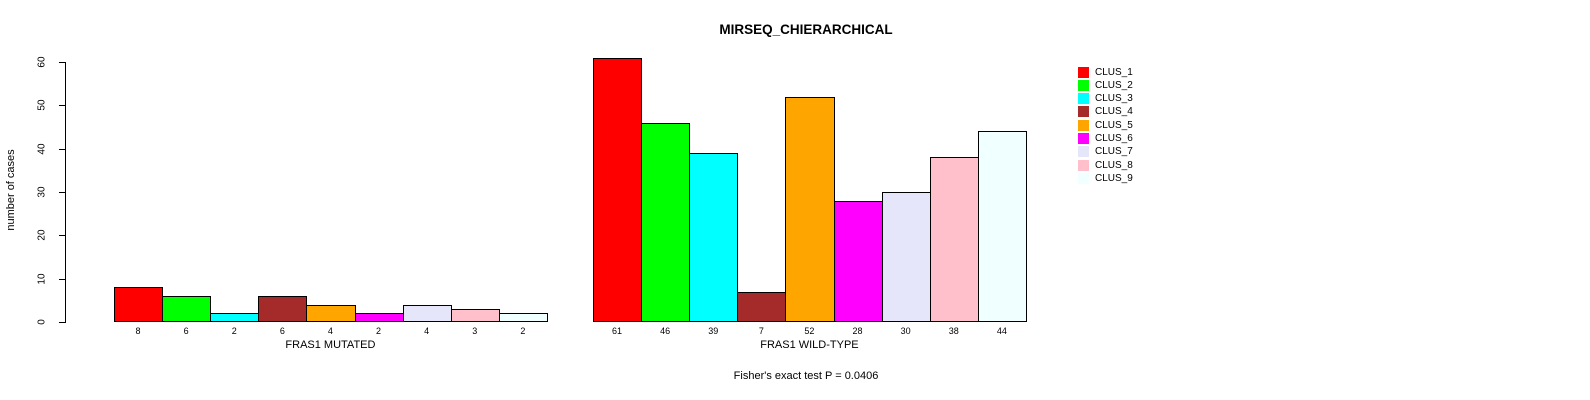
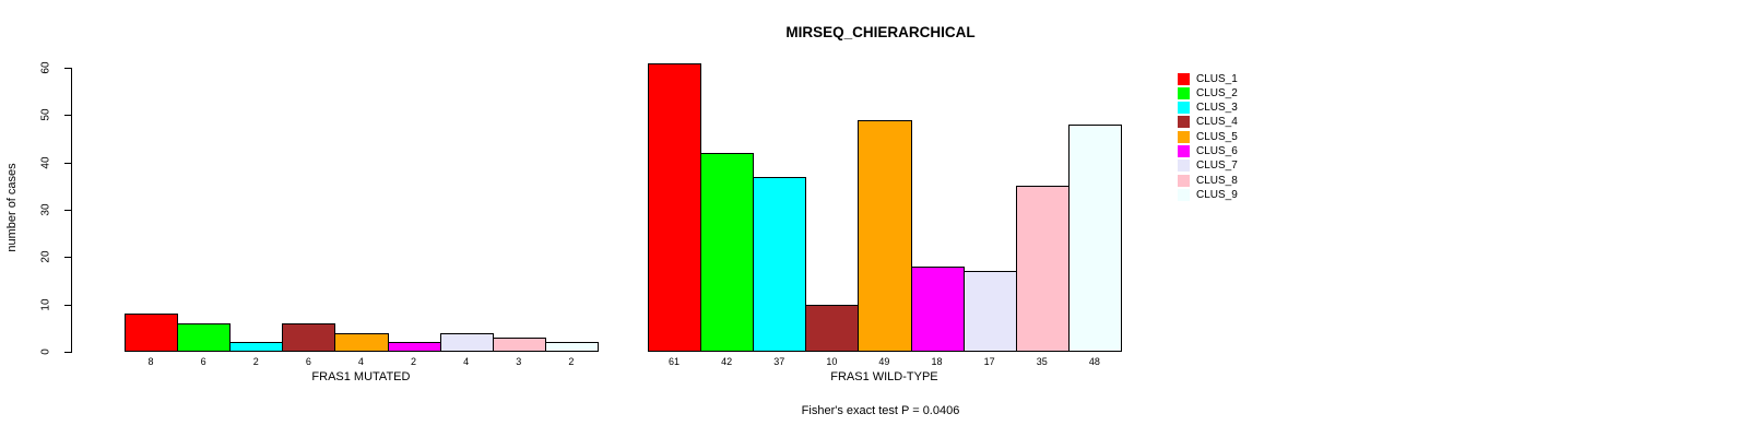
CLUS_2/FRAS1 WILD-TYPE: 46 -> 42
CLUS_3/FRAS1 WILD-TYPE: 39 -> 37
CLUS_4/FRAS1 WILD-TYPE: 7 -> 10
CLUS_5/FRAS1 WILD-TYPE: 52 -> 49
CLUS_6/FRAS1 WILD-TYPE: 28 -> 18
CLUS_7/FRAS1 WILD-TYPE: 30 -> 17
CLUS_8/FRAS1 WILD-TYPE: 38 -> 35
CLUS_9/FRAS1 WILD-TYPE: 44 -> 48
